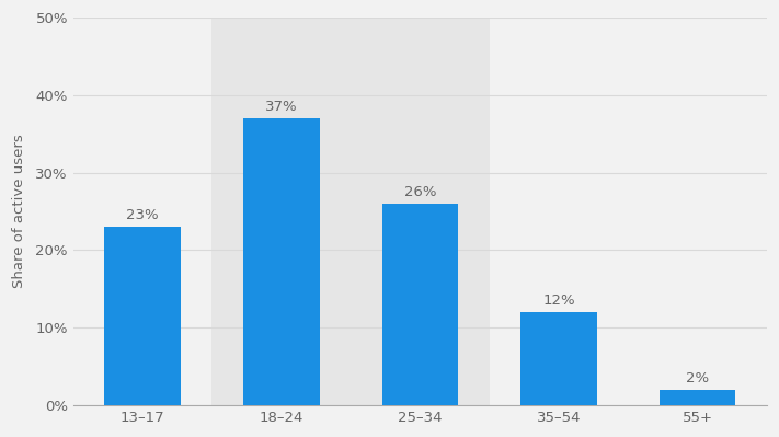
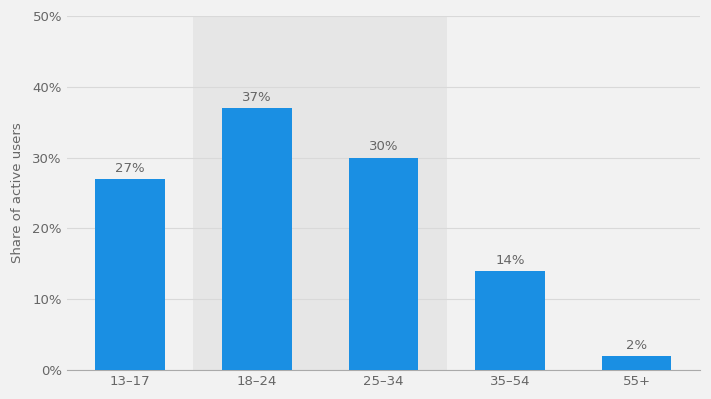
13–17: 23% -> 27%
25–34: 26% -> 30%
35–54: 12% -> 14%
